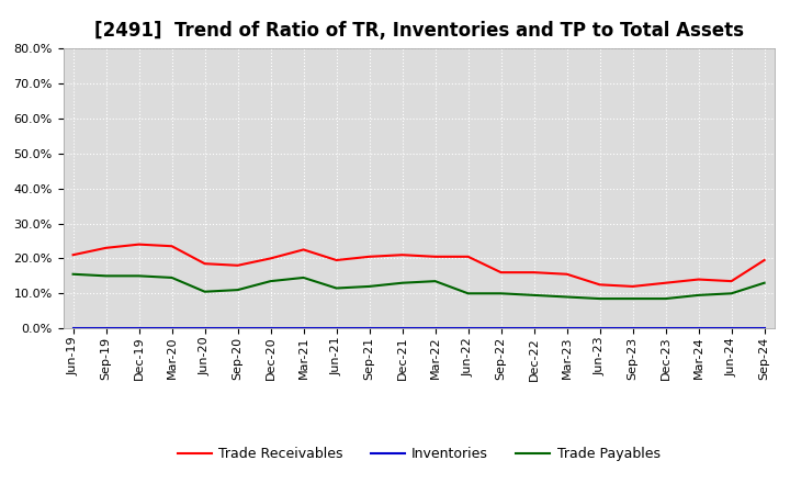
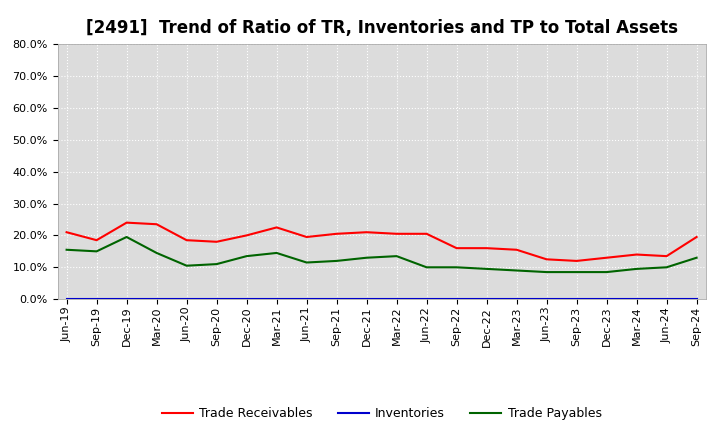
Trade Receivables/Sep-19: 23.0% -> 18.5%
Trade Payables/Dec-19: 15.0% -> 19.5%
